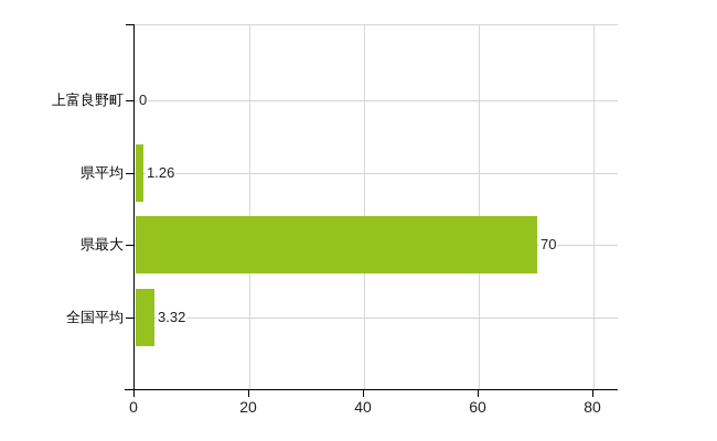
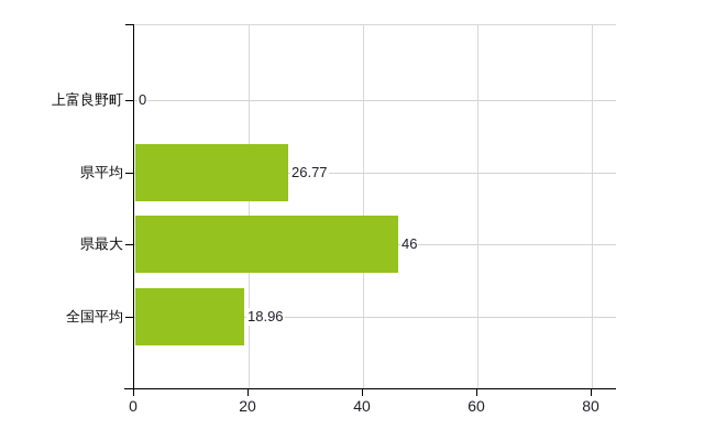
県平均: 1.26 -> 26.77
県最大: 70 -> 46
全国平均: 3.32 -> 18.96
